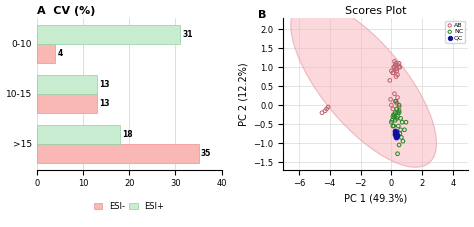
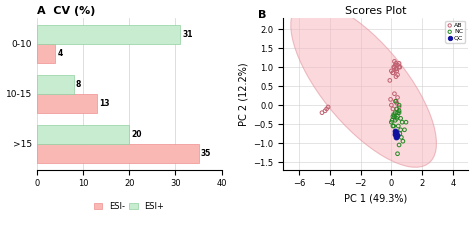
A CV (%)/ESI+/10-15: 13 -> 8
A CV (%)/ESI+/>15: 18 -> 20
